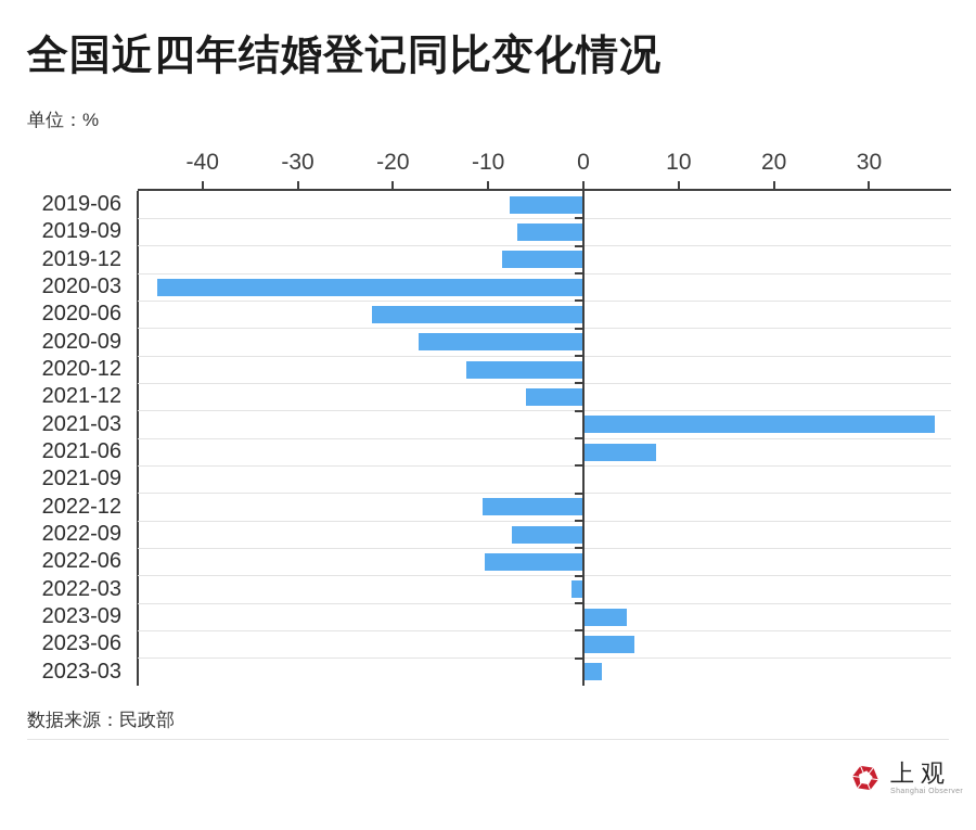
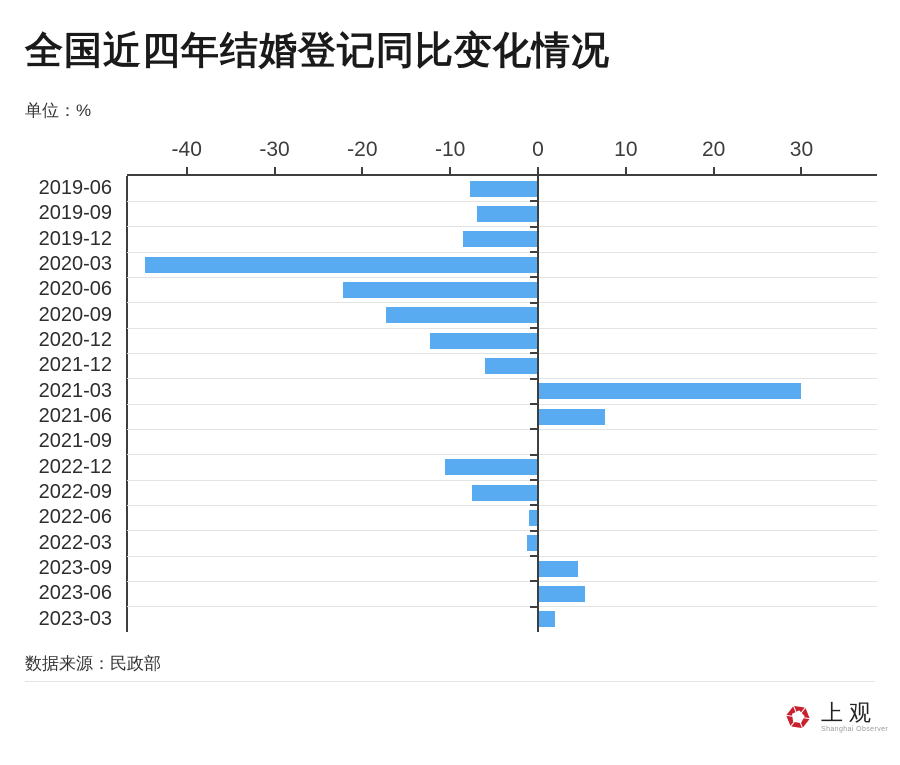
2021-03: 37 -> 30
2022-06: -10 -> -1
